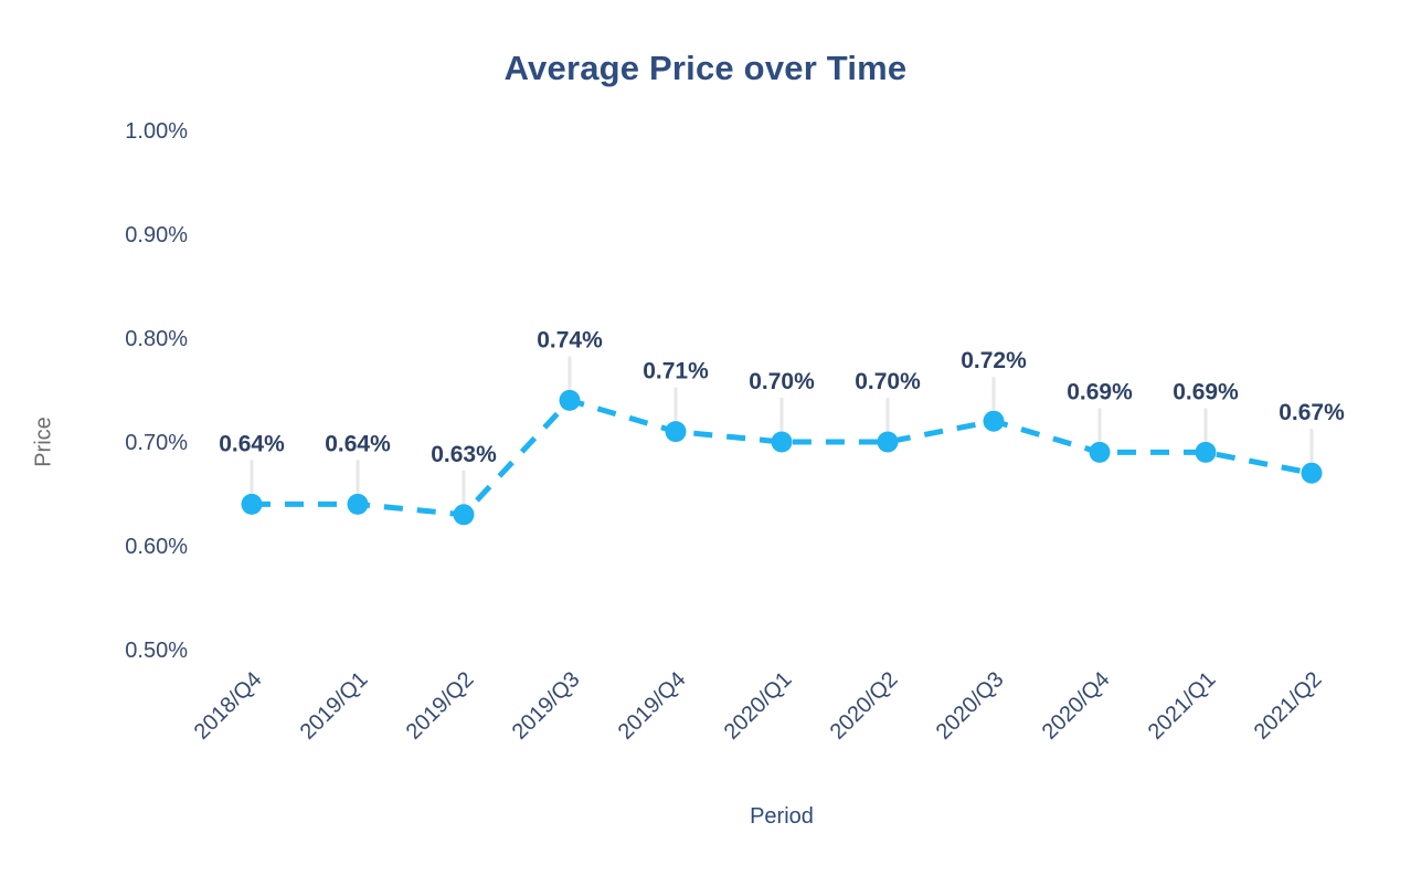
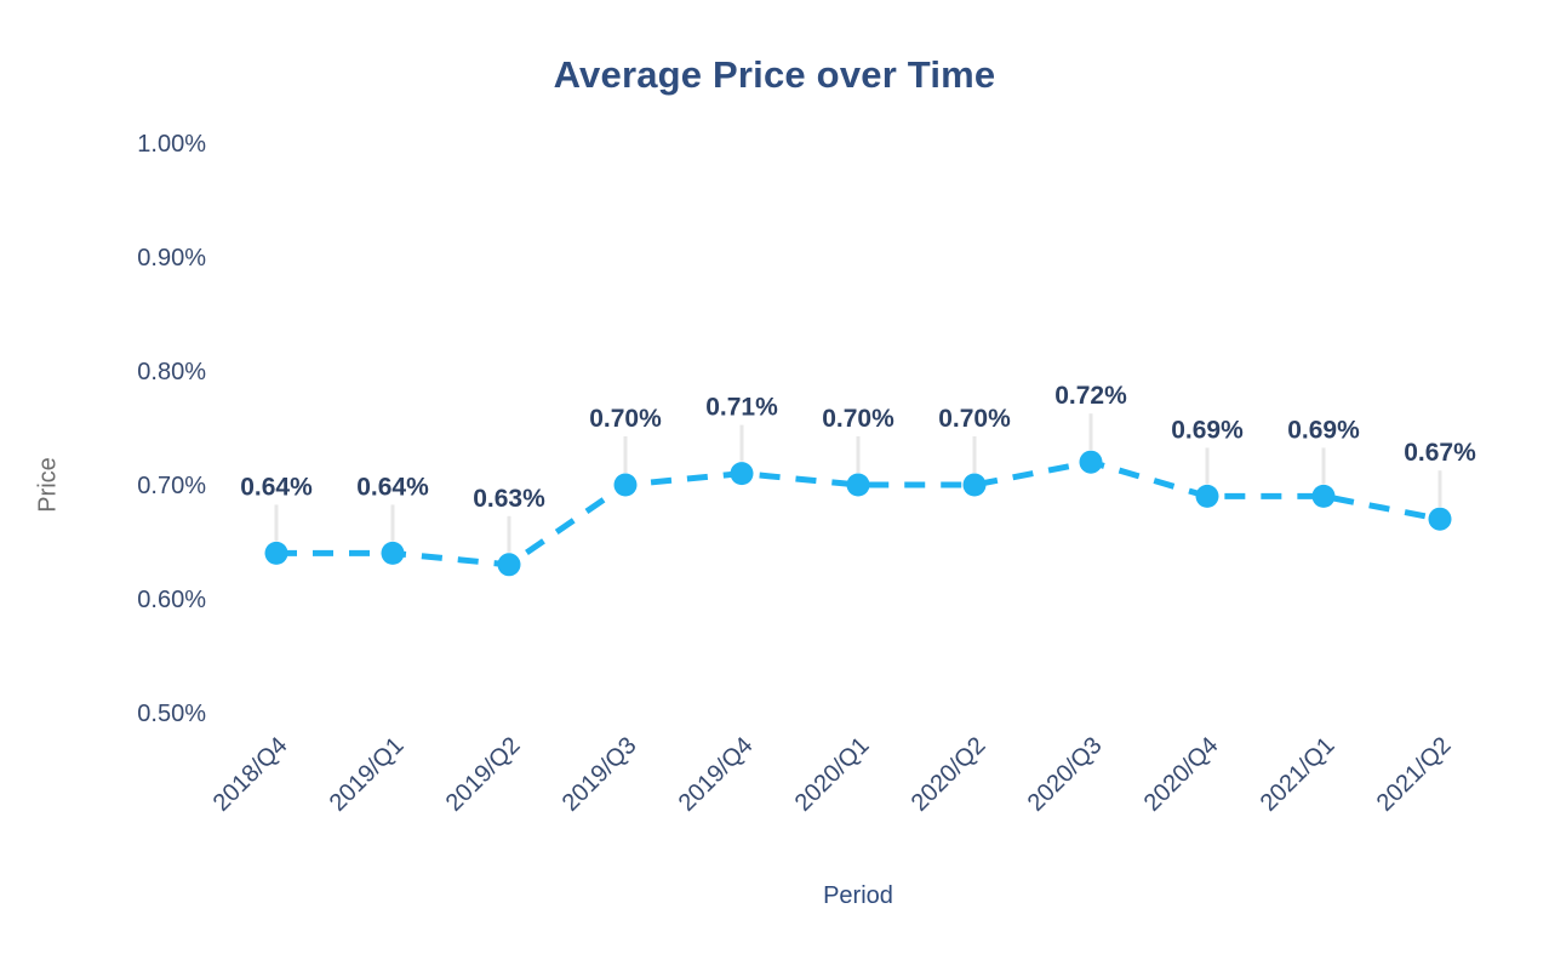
2019/Q3: 0.74% -> 0.70%
